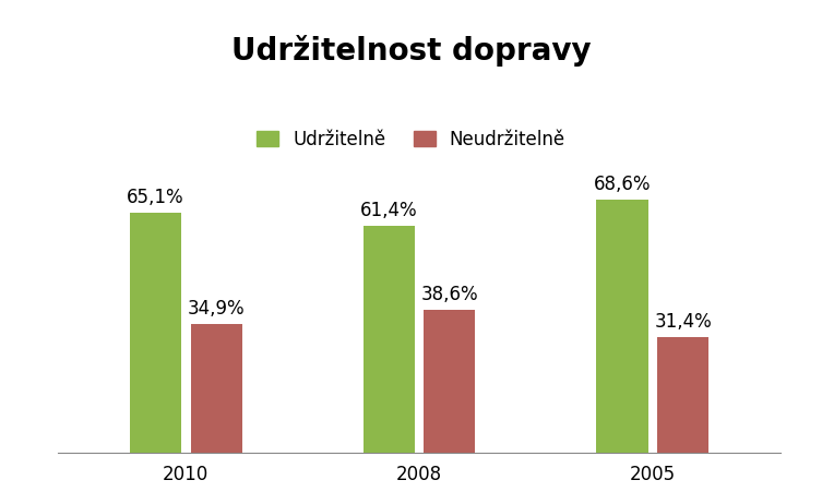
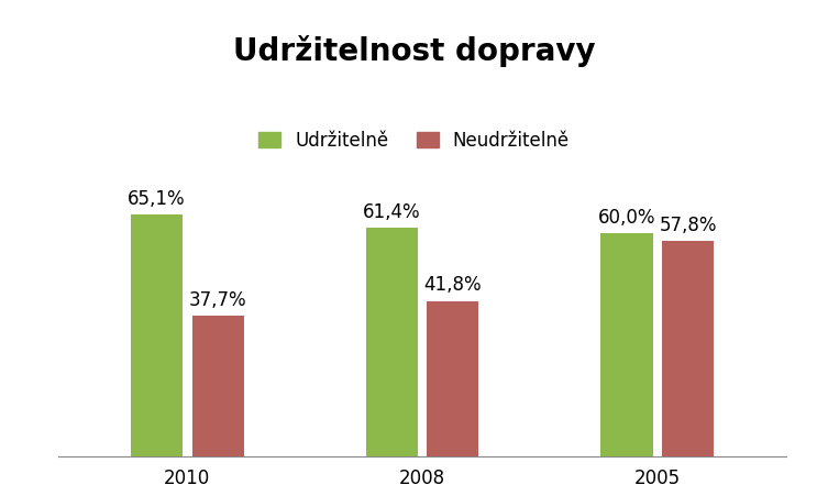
Neudržitelně/2010: 34,9% -> 37,7%
Neudržitelně/2008: 38,6% -> 41,8%
Udržitelně/2005: 68,6% -> 60,0%
Neudržitelně/2005: 31,4% -> 57,8%
